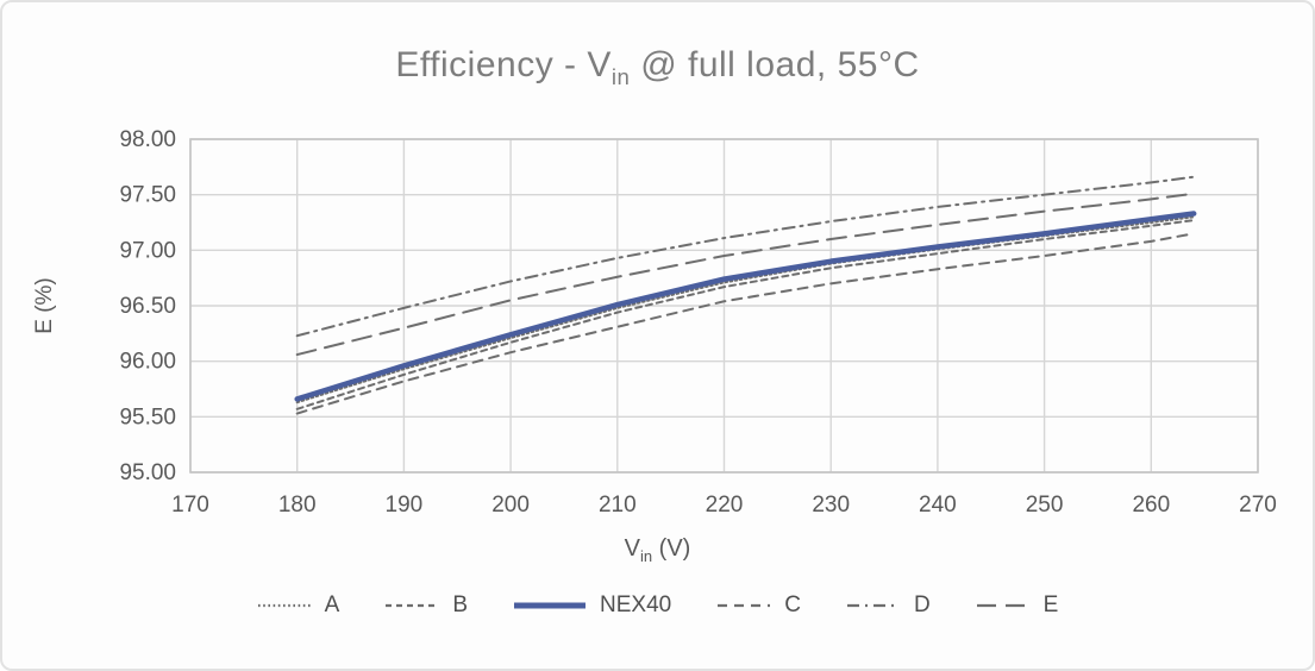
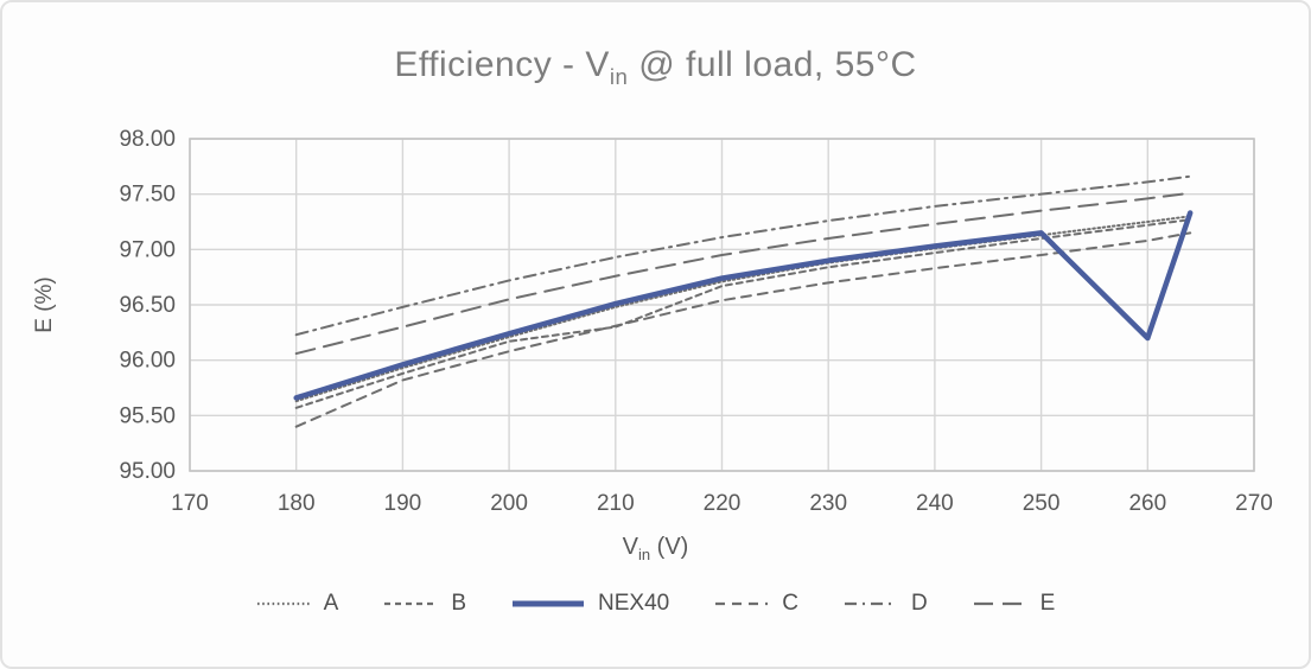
C/180: 95.5 -> 95.4
B/210: 96.4 -> 96.3
NEX40/260: 97.3 -> 96.2
